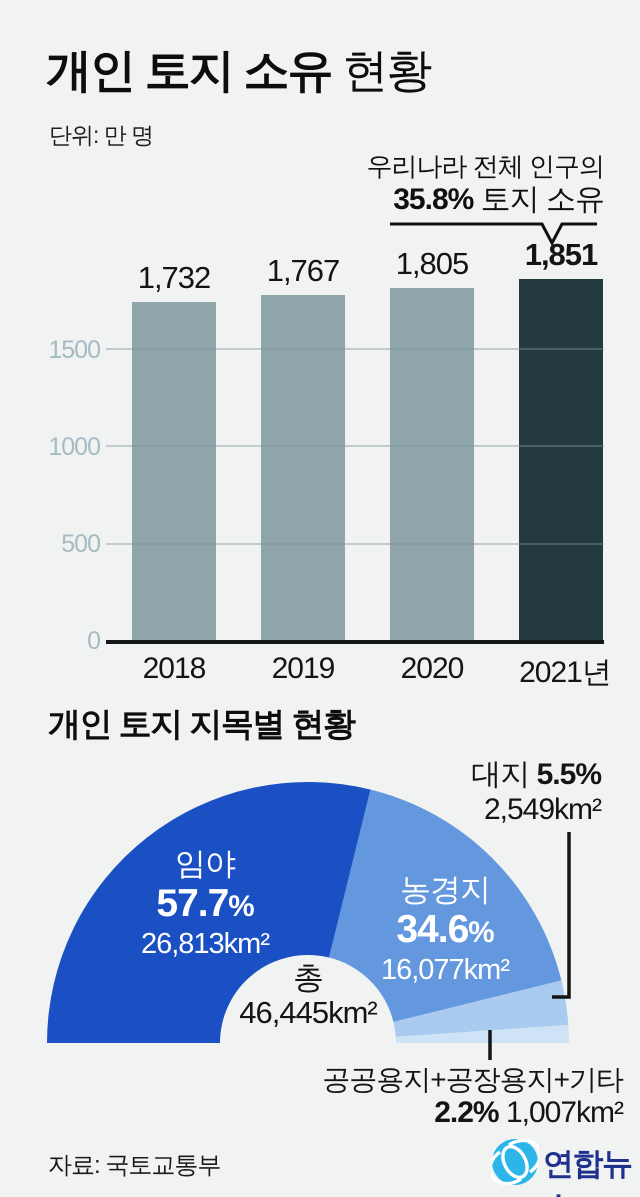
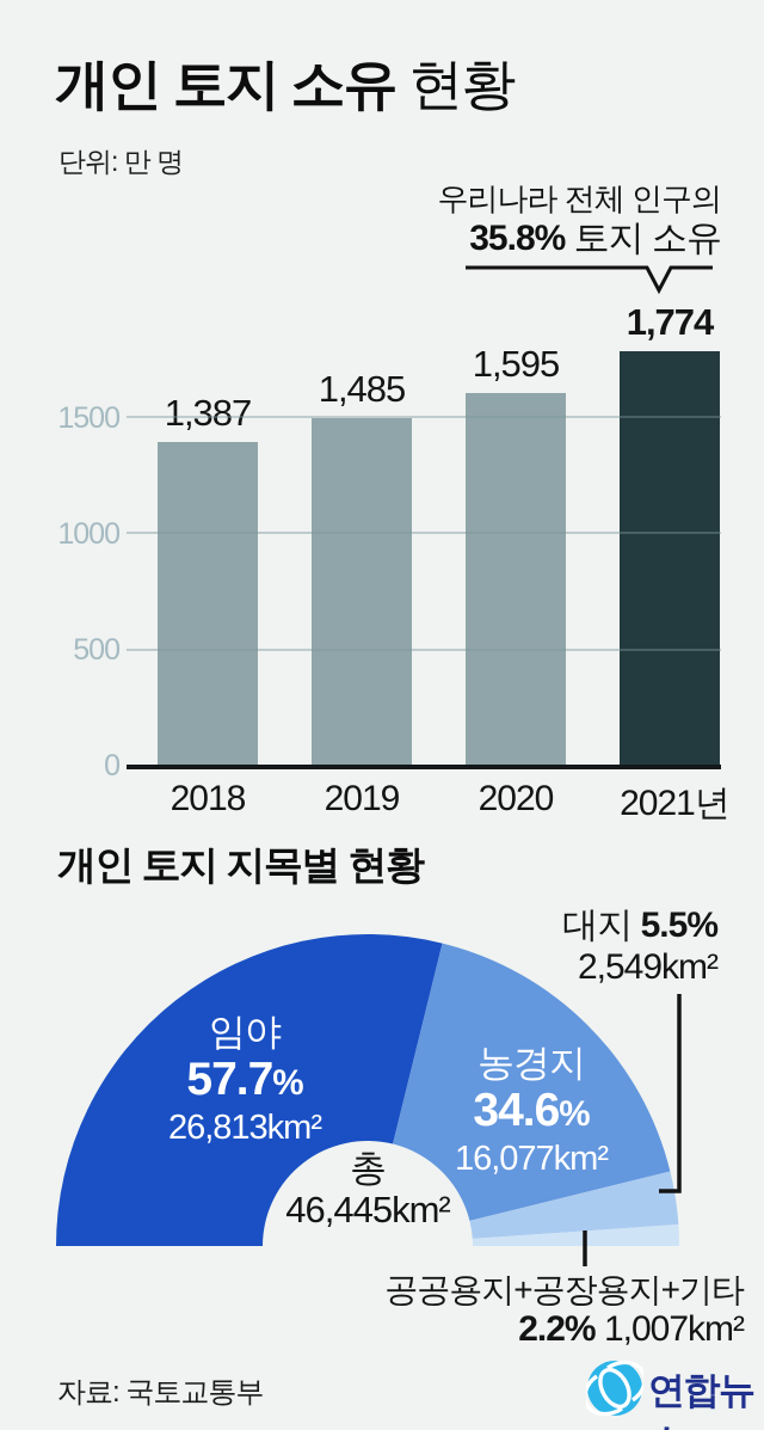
개인 토지 소유 현황/2018: 1,732 -> 1,387
개인 토지 소유 현황/2019: 1,767 -> 1,485
개인 토지 소유 현황/2020: 1,805 -> 1,595
개인 토지 소유 현황/2021년: 1,851 -> 1,774
